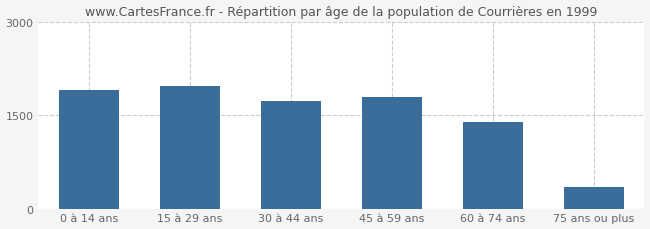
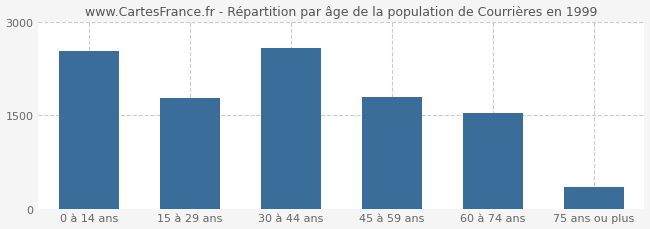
0 à 14 ans: 1900 -> 2520
15 à 29 ans: 1960 -> 1780
30 à 44 ans: 1730 -> 2580
60 à 74 ans: 1390 -> 1540
